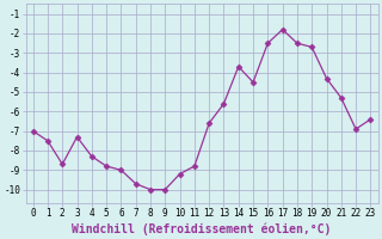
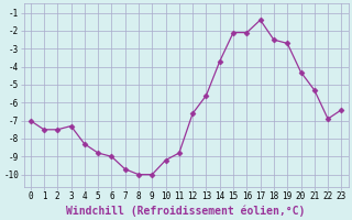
2: -8.7 -> -7.5
15: -4.5 -> -2.1
16: -2.5 -> -2.1
17: -1.8 -> -1.4
